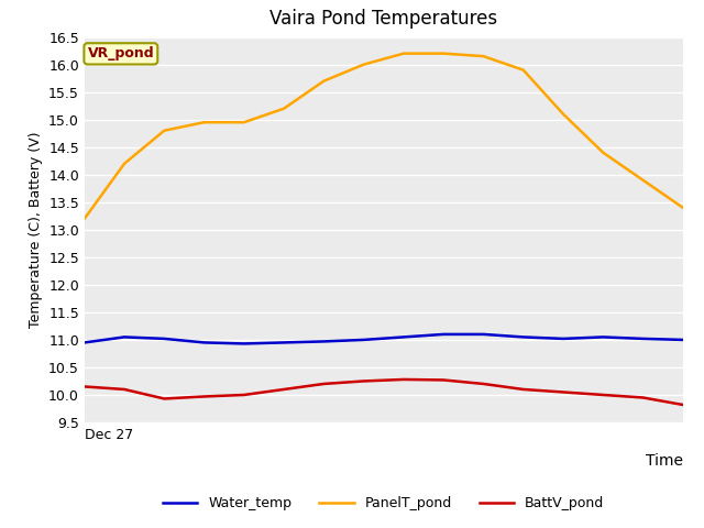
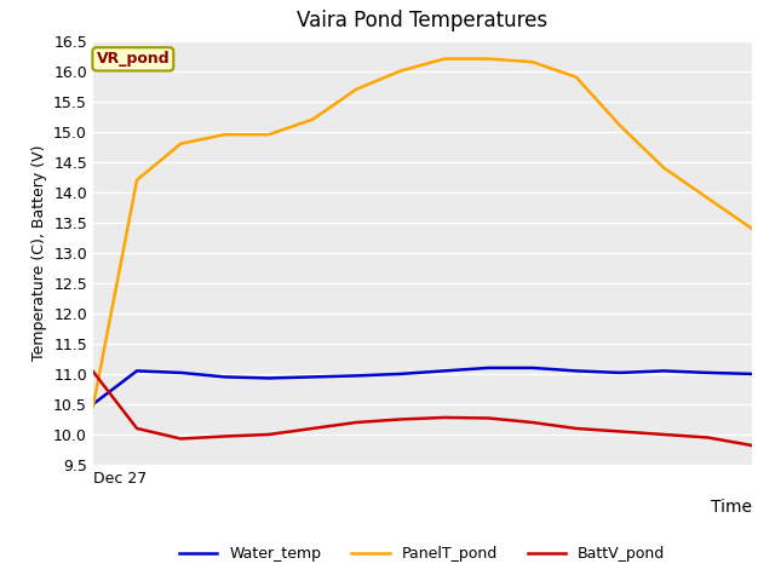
Water_temp/Dec 27: 10.95 -> 10.50
PanelT_pond/Dec 27: 13.20 -> 10.46
BattV_pond/Dec 27: 10.15 -> 11.04
